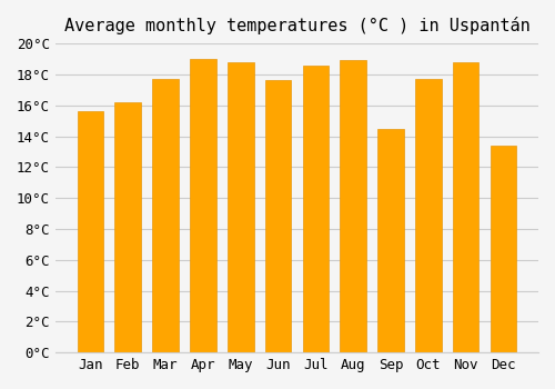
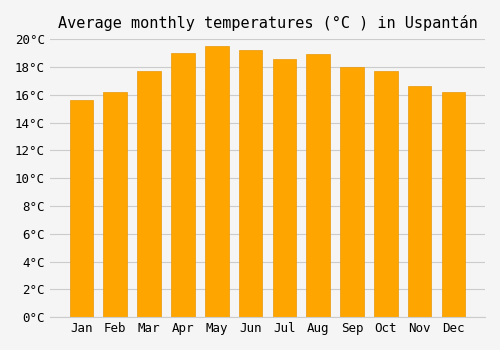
May: 18.8°C -> 19.5°C
Jun: 17.6°C -> 19.2°C
Sep: 14.5°C -> 18.0°C
Nov: 18.8°C -> 16.6°C
Dec: 13.4°C -> 16.2°C
